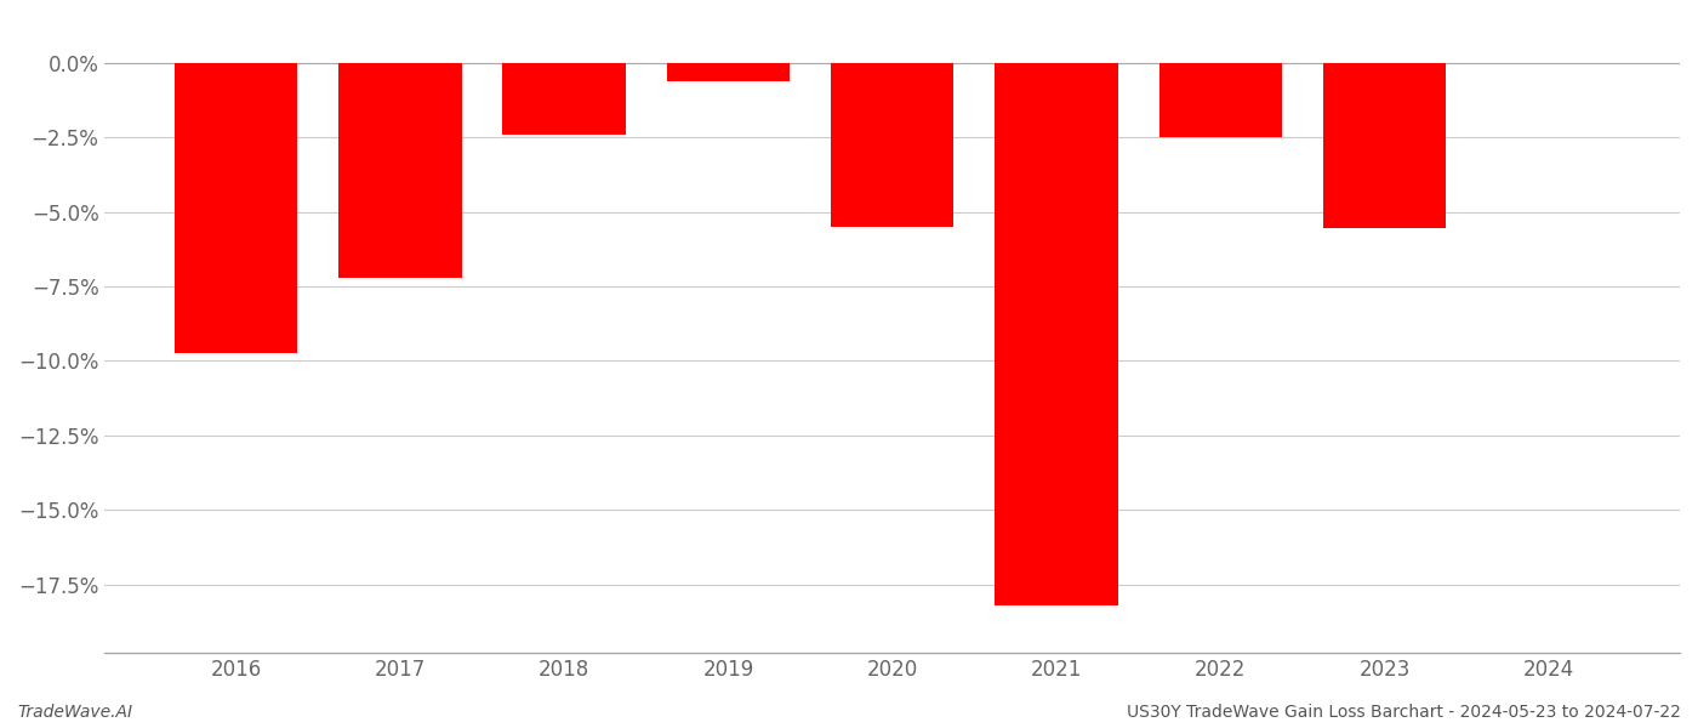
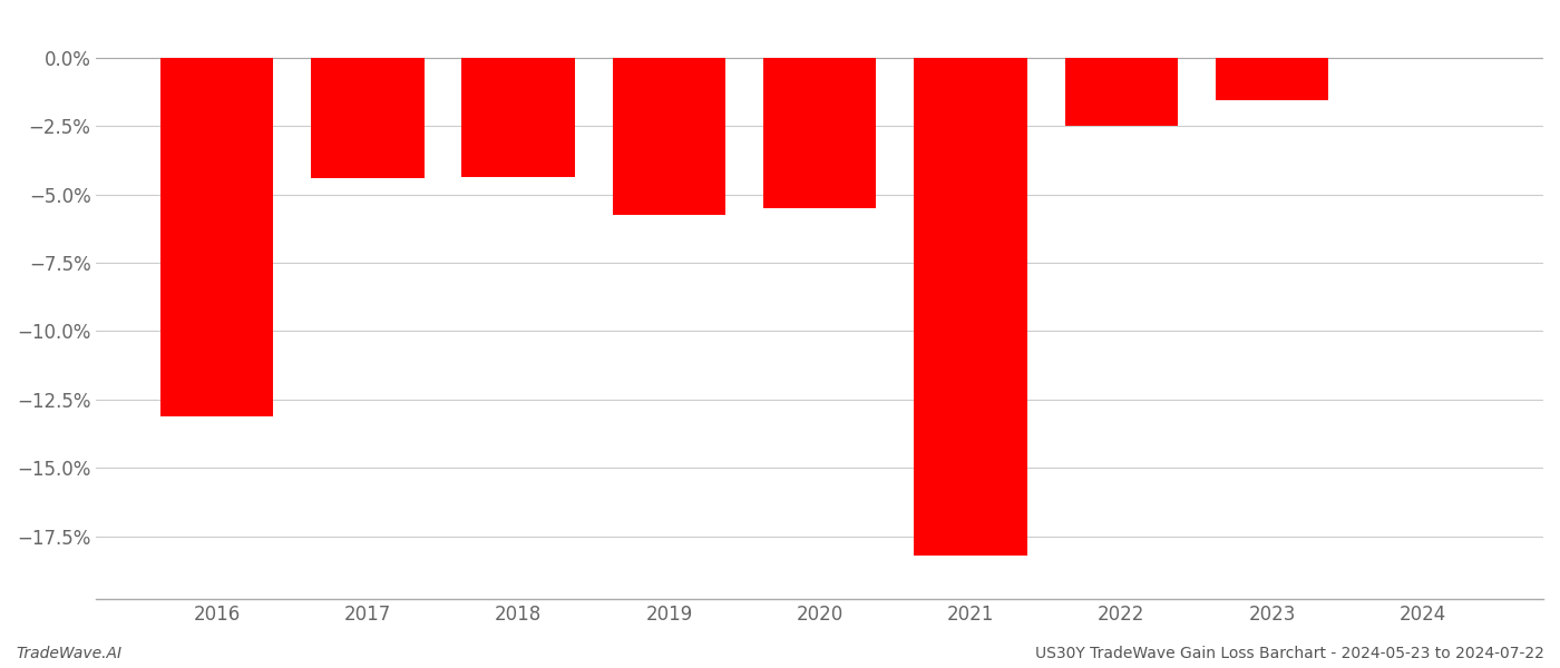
2016: -9.75% -> -13.10%
2017: -7.20% -> -4.40%
2018: -2.40% -> -4.35%
2019: -0.60% -> -5.75%
2023: -5.55% -> -1.55%
